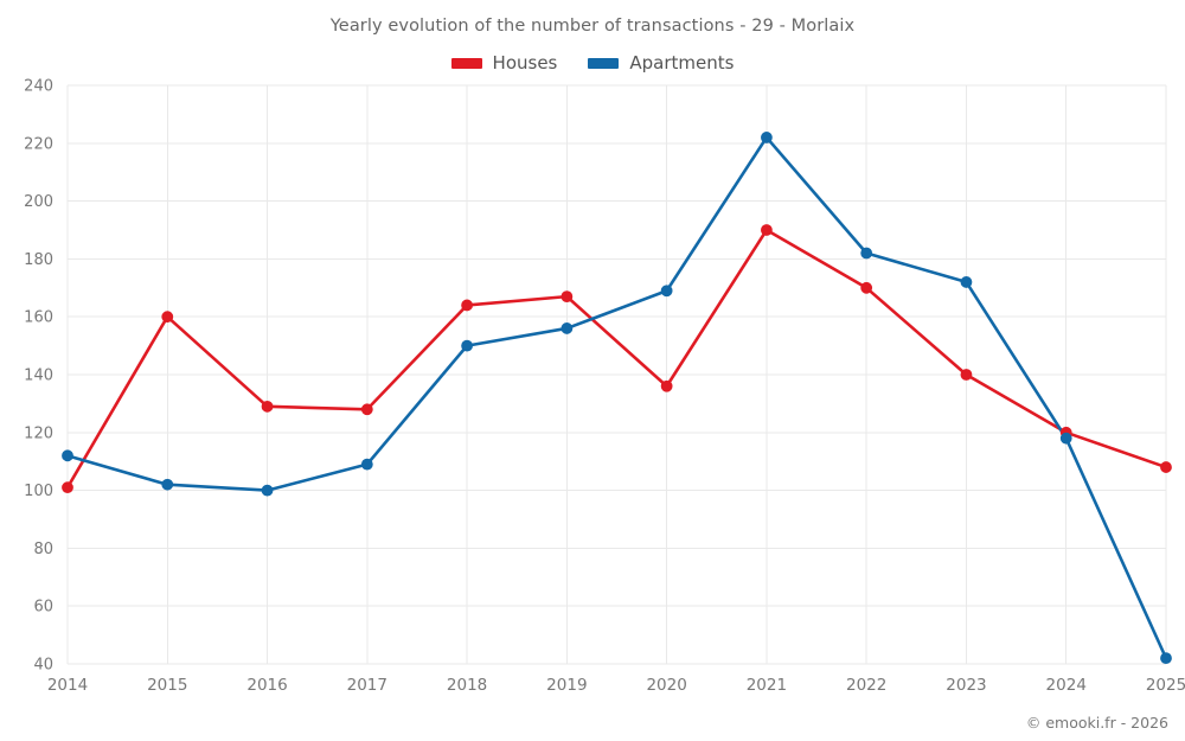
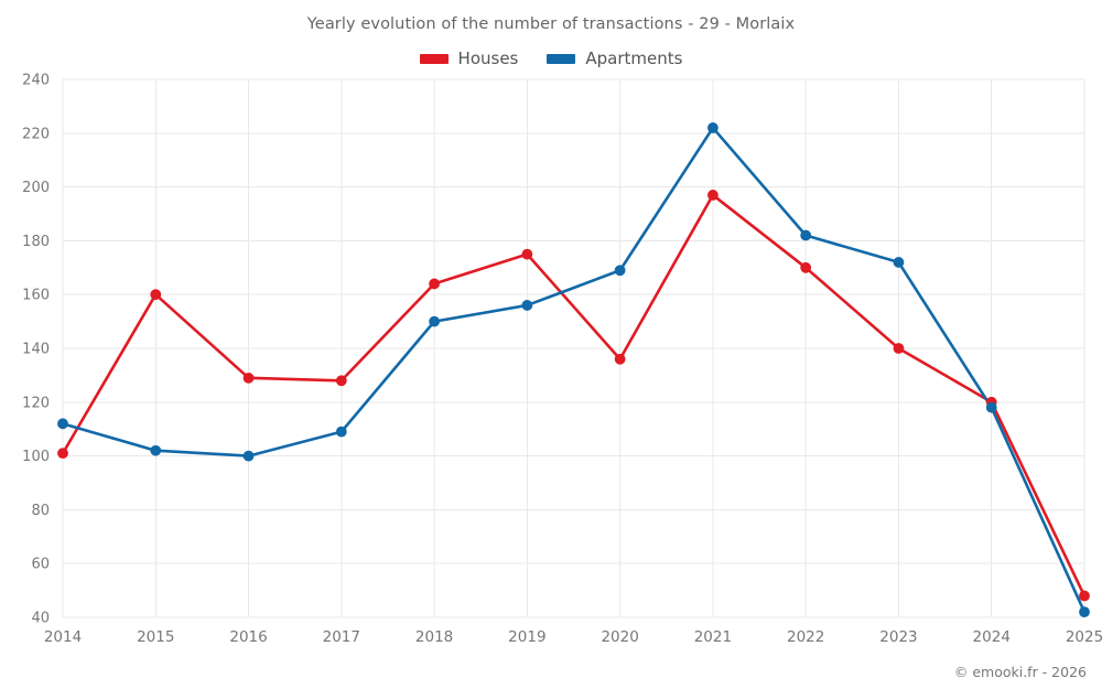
Houses/2019: 167 -> 175
Houses/2021: 190 -> 197
Houses/2025: 108 -> 48
